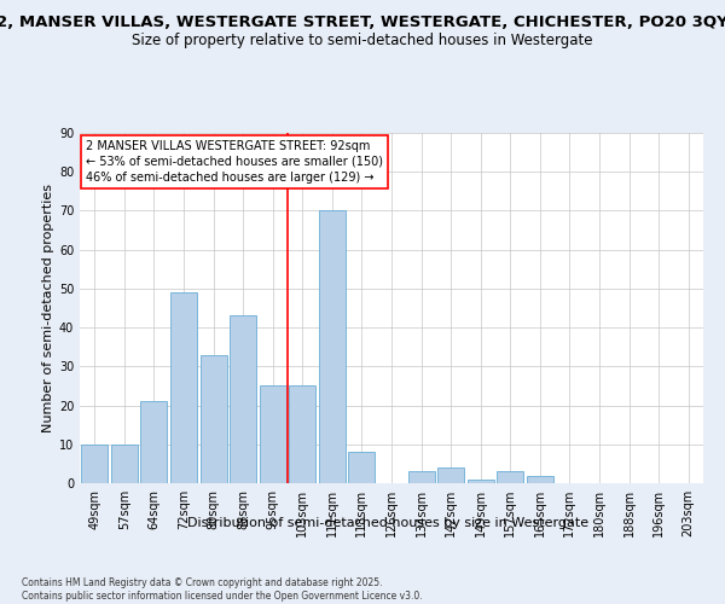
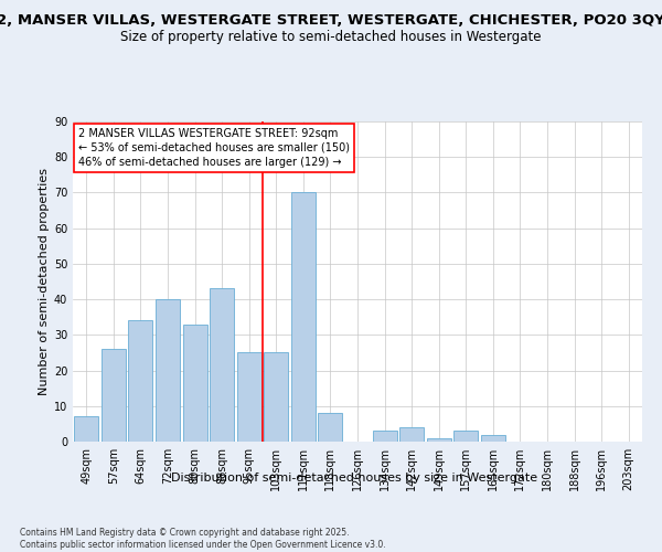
49sqm: 10 -> 7
57sqm: 10 -> 26
64sqm: 21 -> 34
72sqm: 49 -> 40
